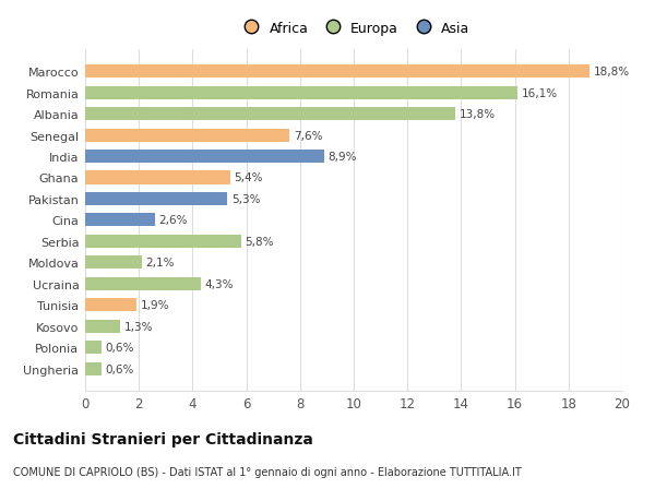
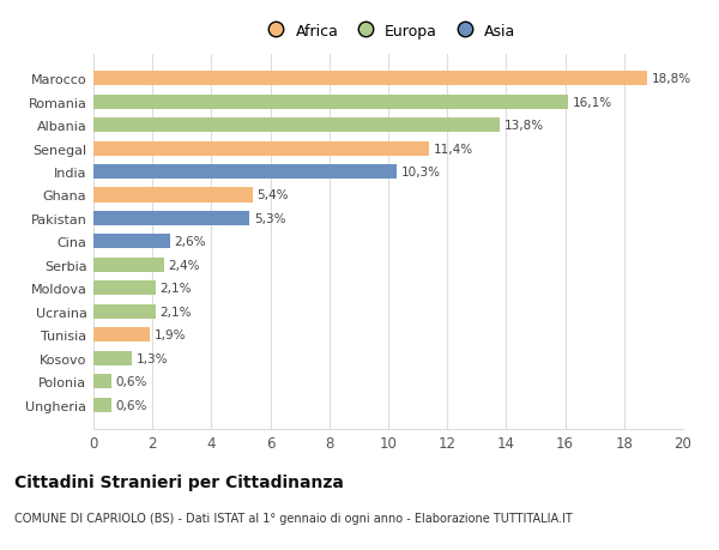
Senegal: 7,6% -> 11,4%
India: 8,9% -> 10,3%
Serbia: 5,8% -> 2,4%
Ucraina: 4,3% -> 2,1%
